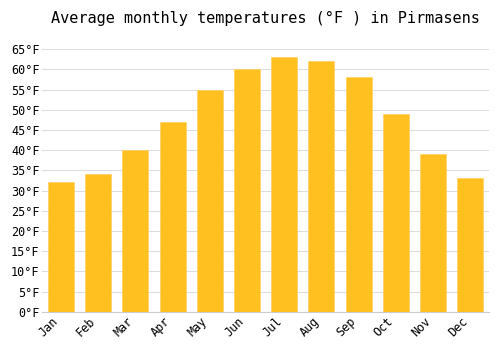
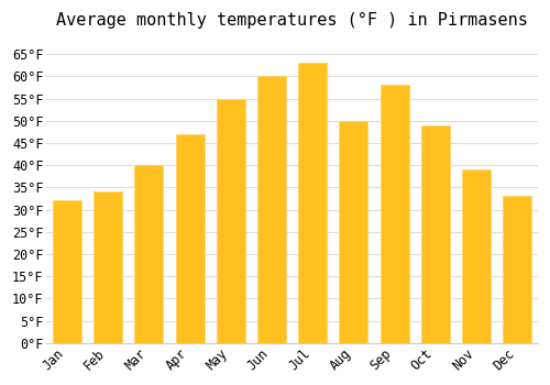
Aug: 62°F -> 50°F
